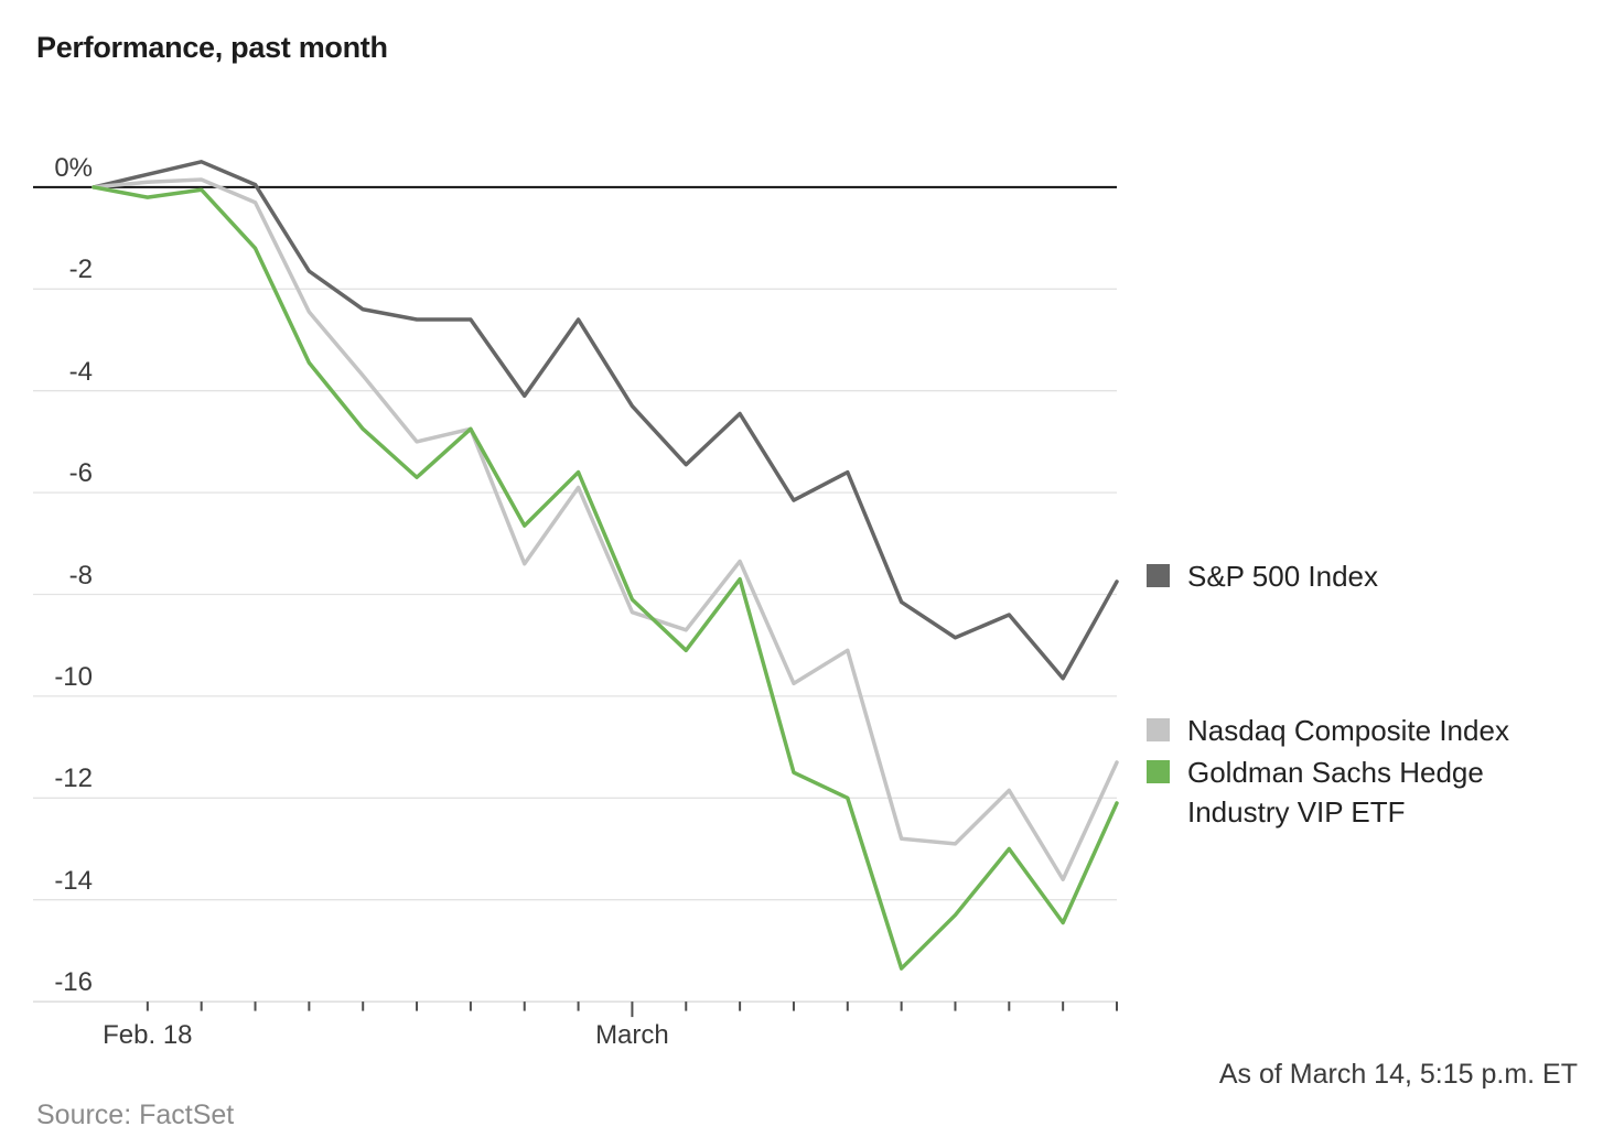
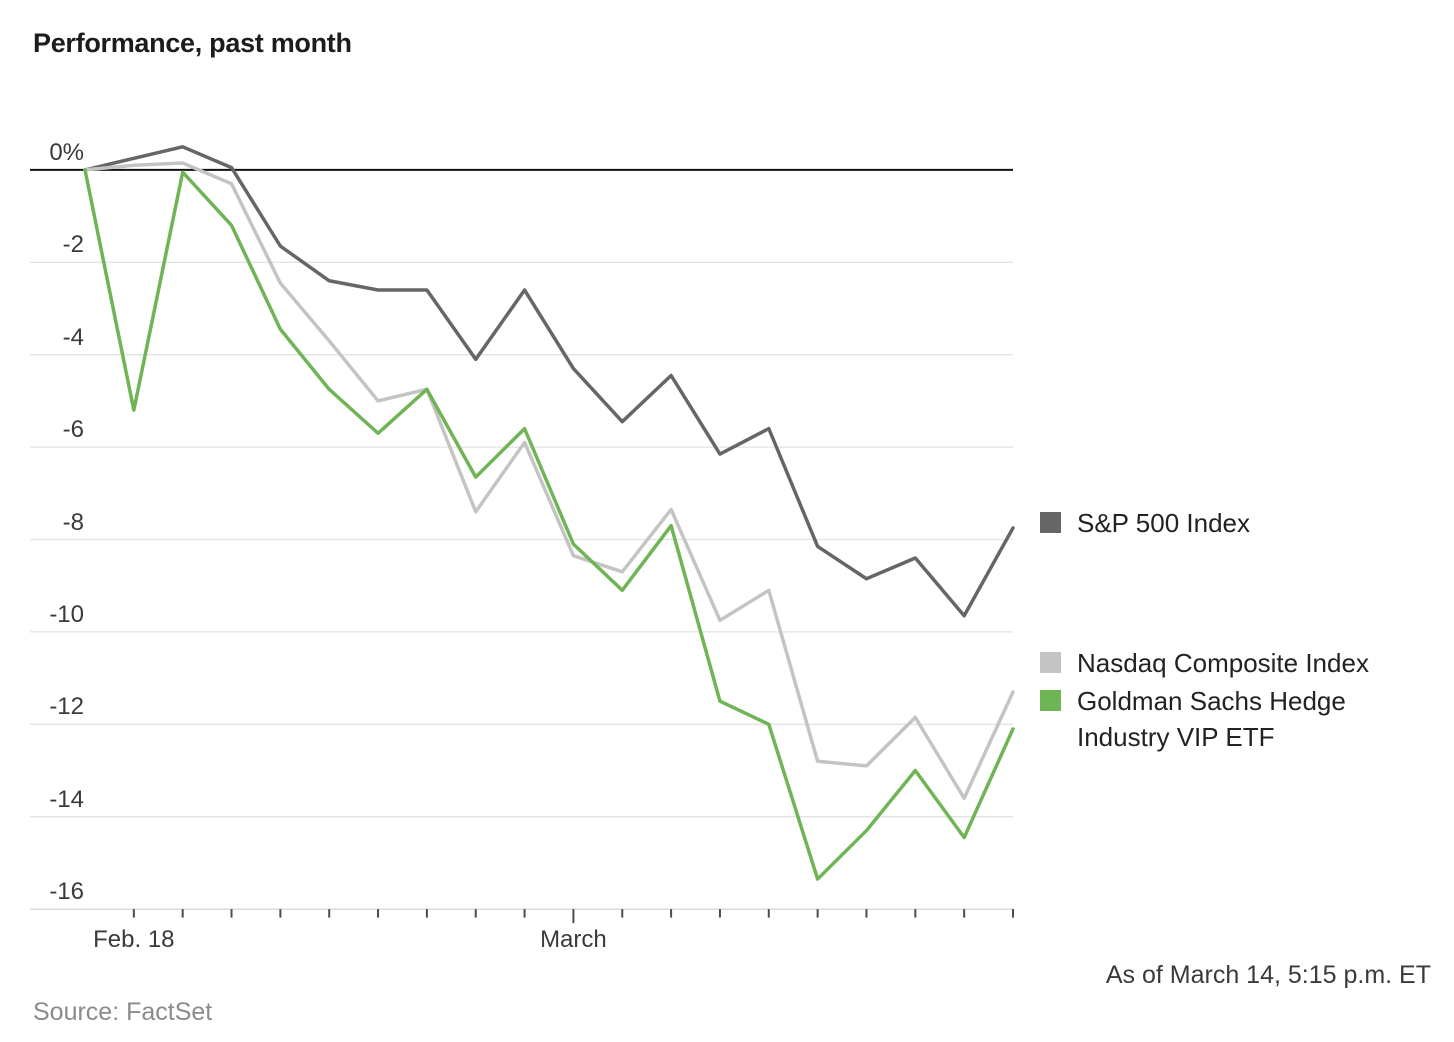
Goldman Sachs Hedge Industry VIP ETF/Feb. 18: -0.2% -> -5.2%
